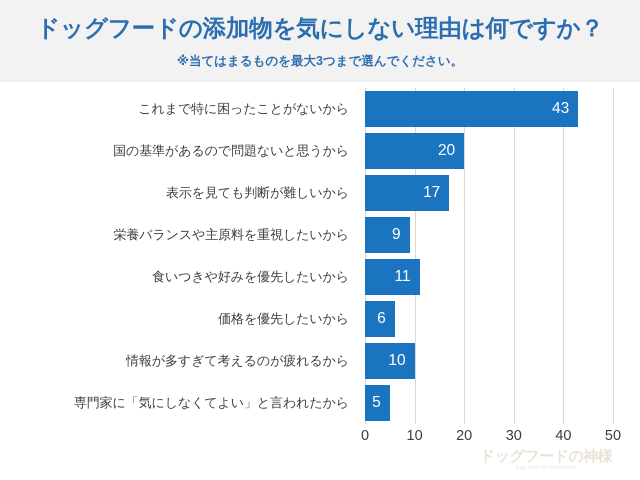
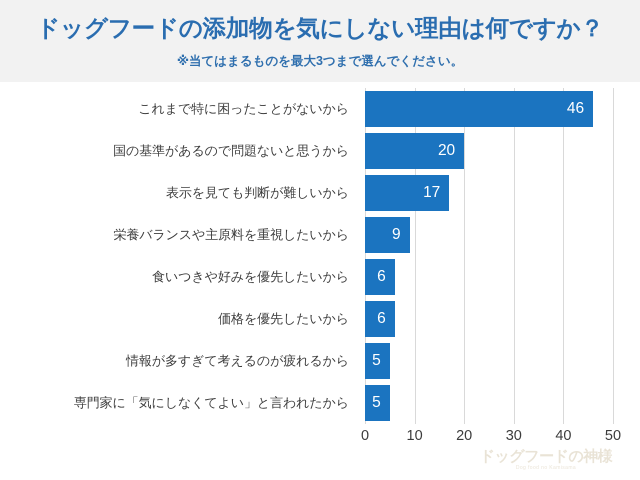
これまで特に困ったことがないから: 43 -> 46
食いつきや好みを優先したいから: 11 -> 6
情報が多すぎて考えるのが疲れるから: 10 -> 5
